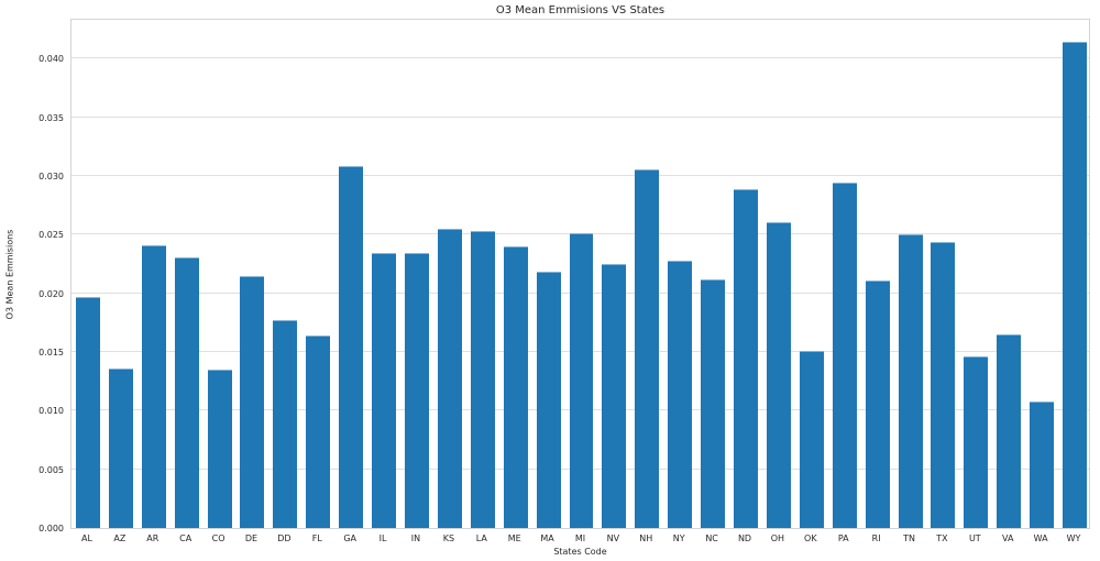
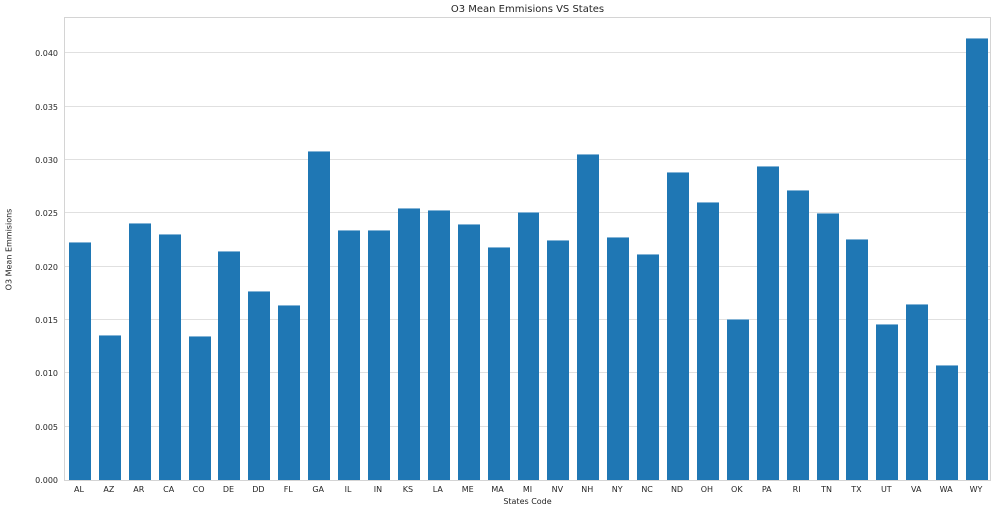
AL: 0.0197 -> 0.0223
RI: 0.0211 -> 0.0272
TX: 0.0244 -> 0.0226
